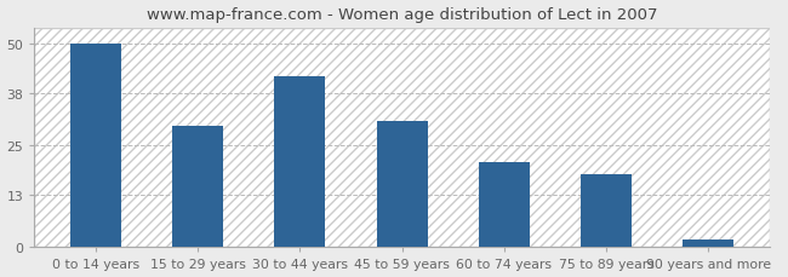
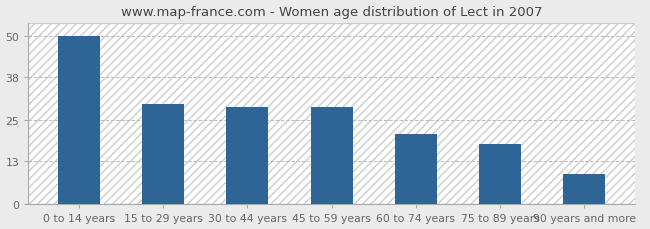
30 to 44 years: 42 -> 29
45 to 59 years: 31 -> 29
90 years and more: 2 -> 9
